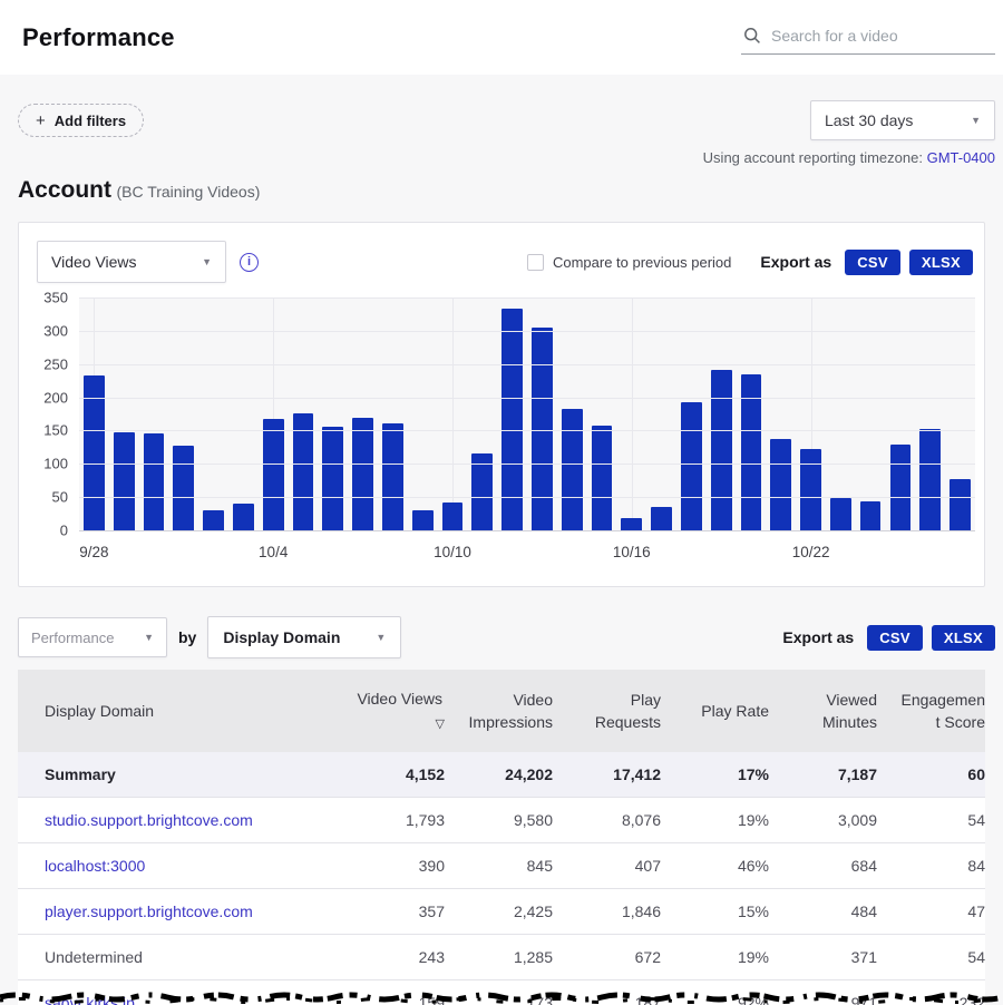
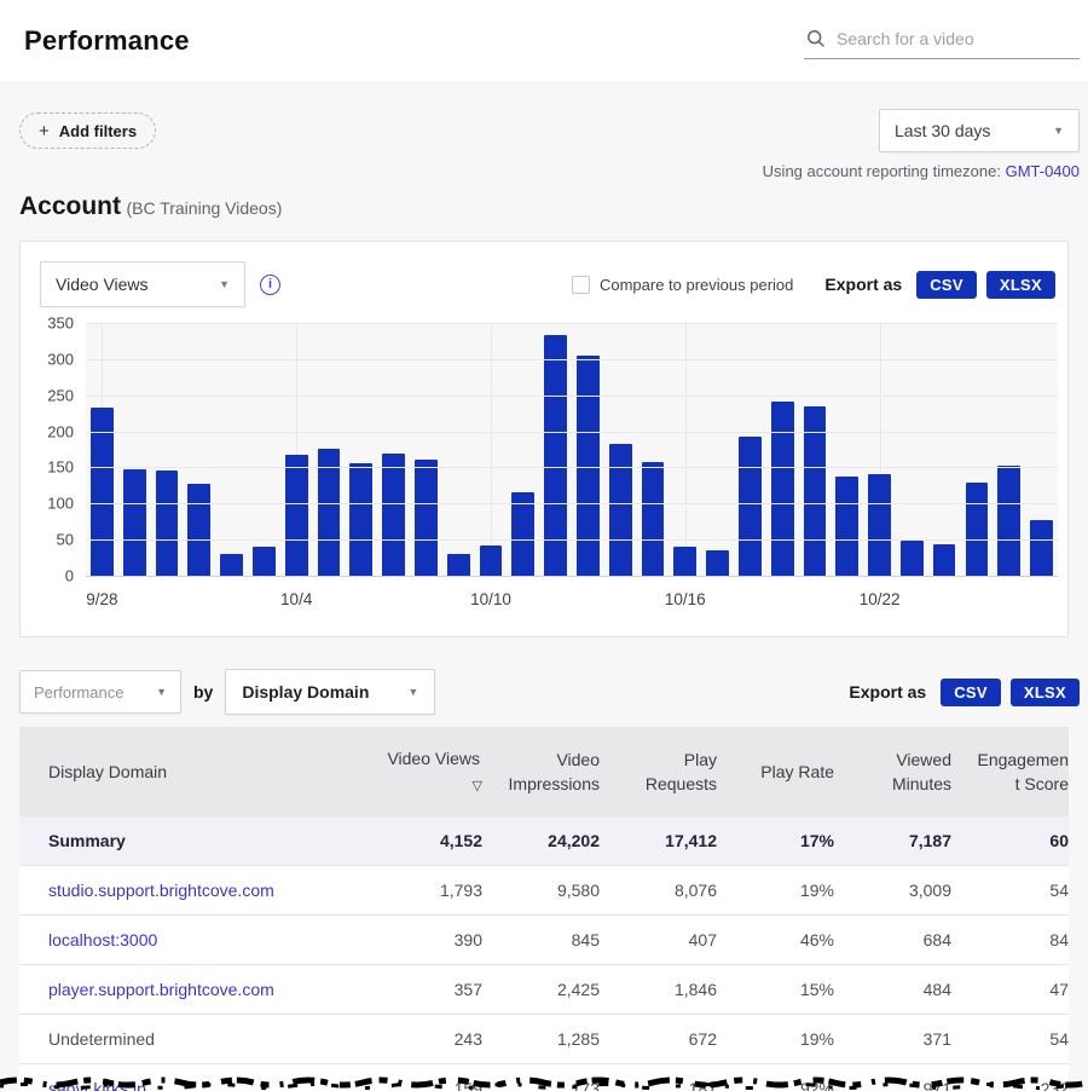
10/16: 20 -> 40
10/22: 120 -> 140
